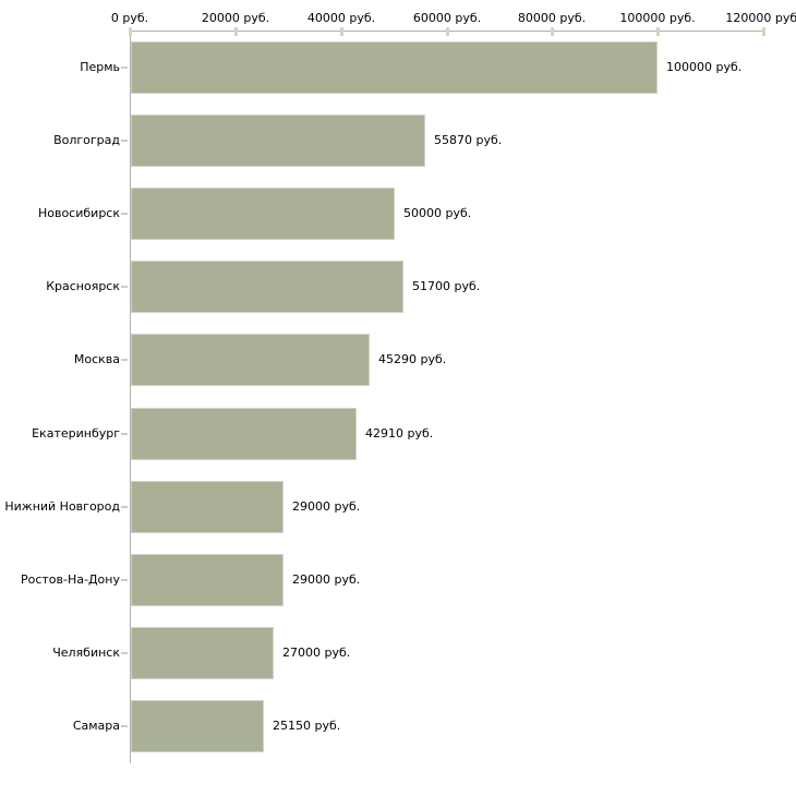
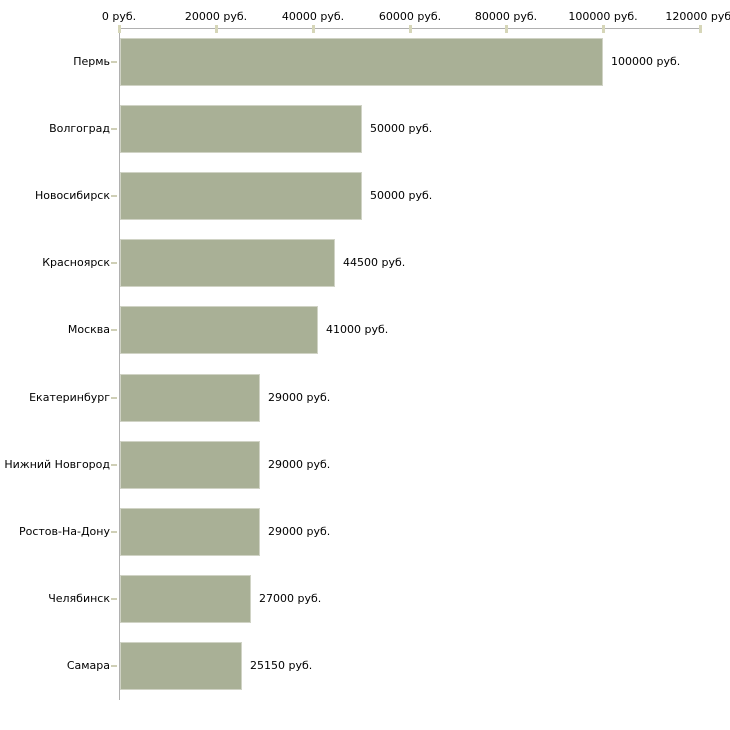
Волгоград: 55870 -> 50000
Красноярск: 51700 -> 44500
Москва: 45290 -> 41000
Екатеринбург: 42910 -> 29000
